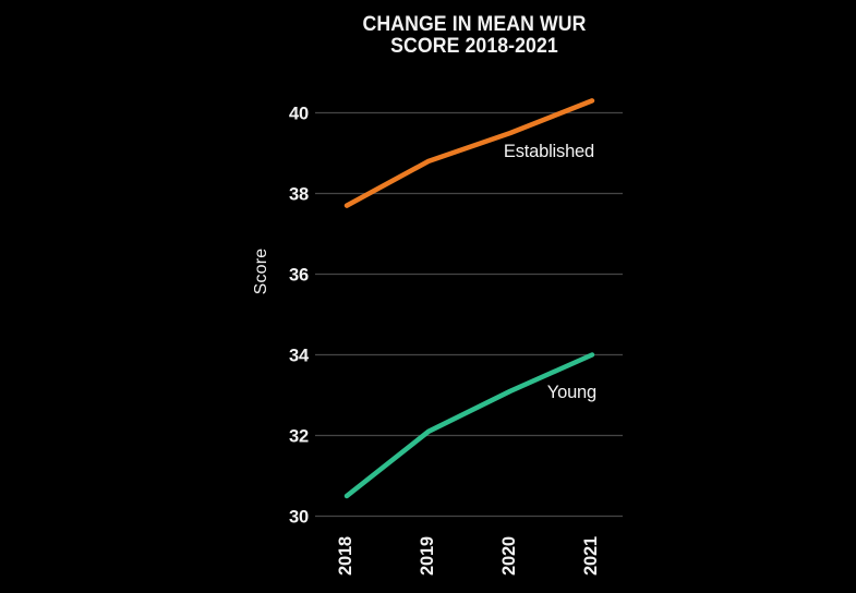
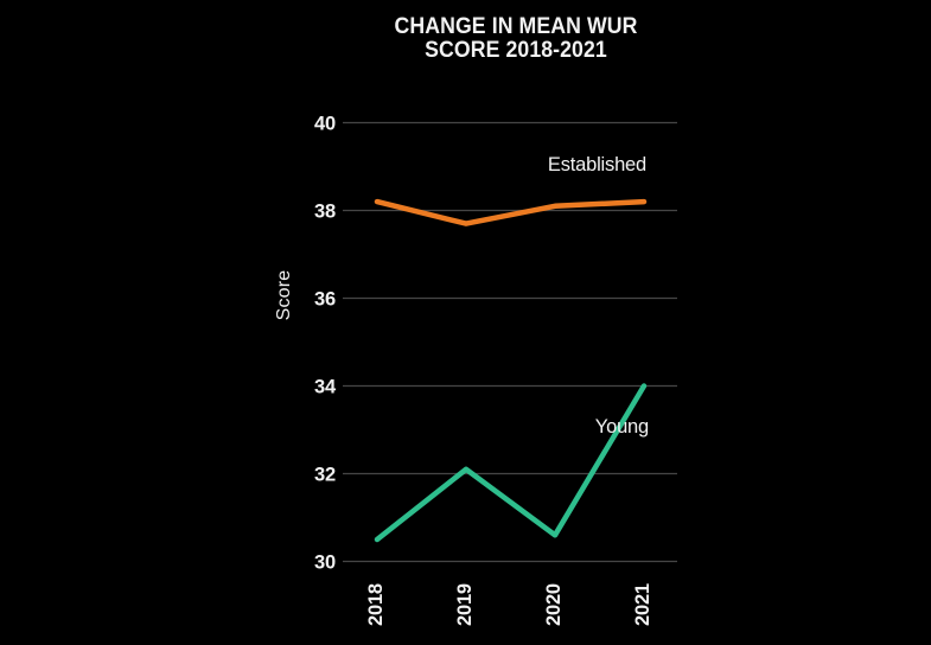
Established/2018: 37.7 -> 38.2
Established/2019: 38.8 -> 37.7
Established/2020: 39.5 -> 38.1
Young/2020: 33.1 -> 30.6
Established/2021: 40.3 -> 38.2
